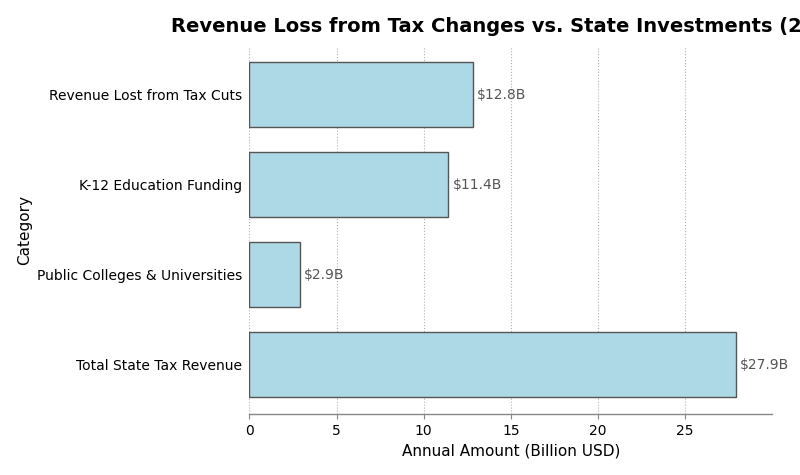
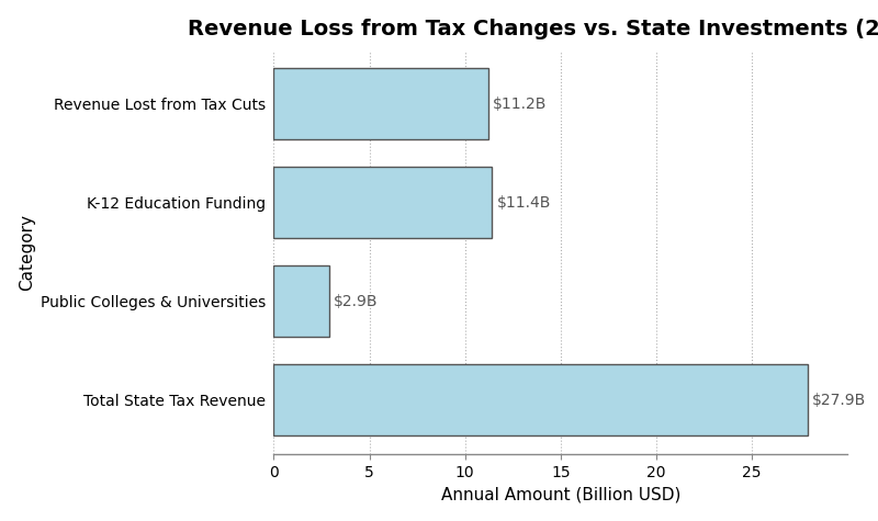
Revenue Lost from Tax Cuts: $12.8B -> $11.2B
